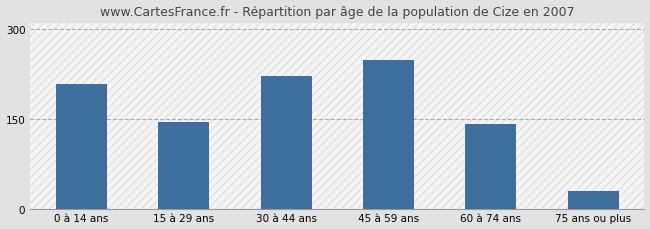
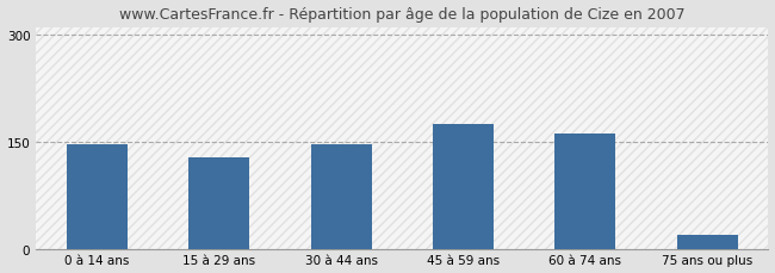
0 à 14 ans: 208 -> 146
15 à 29 ans: 144 -> 128
30 à 44 ans: 222 -> 147
45 à 59 ans: 248 -> 174
60 à 74 ans: 142 -> 162
75 ans ou plus: 30 -> 19
